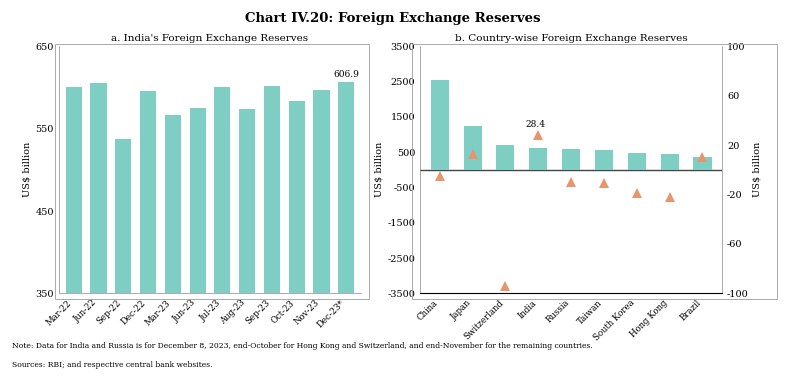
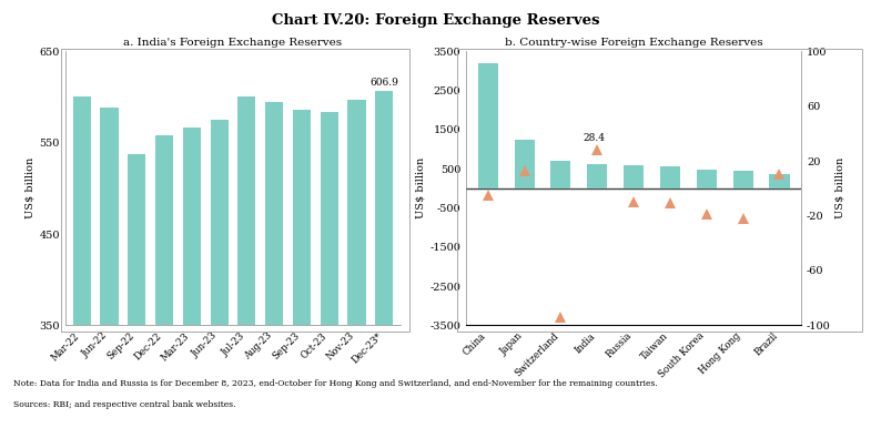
a. India's Foreign Exchange Reserves/Jun-22: 606 -> 588
a. India's Foreign Exchange Reserves/Dec-22: 596 -> 558
a. India's Foreign Exchange Reserves/Aug-23: 574 -> 594
a. India's Foreign Exchange Reserves/Sep-23: 602 -> 586
b. Country-wise Foreign Exchange Reserves/China: 2550 -> 3200
